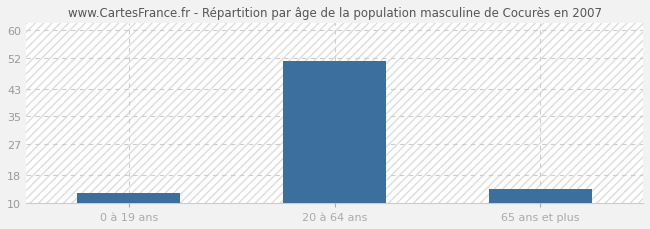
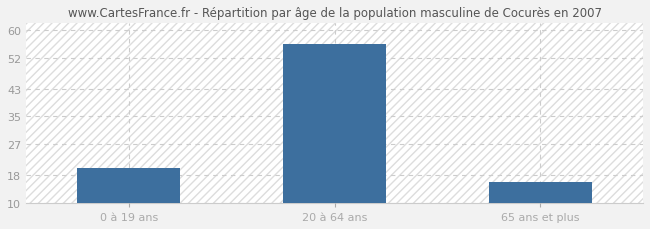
0 à 19 ans: 13 -> 20
20 à 64 ans: 51 -> 56
65 ans et plus: 14 -> 16
